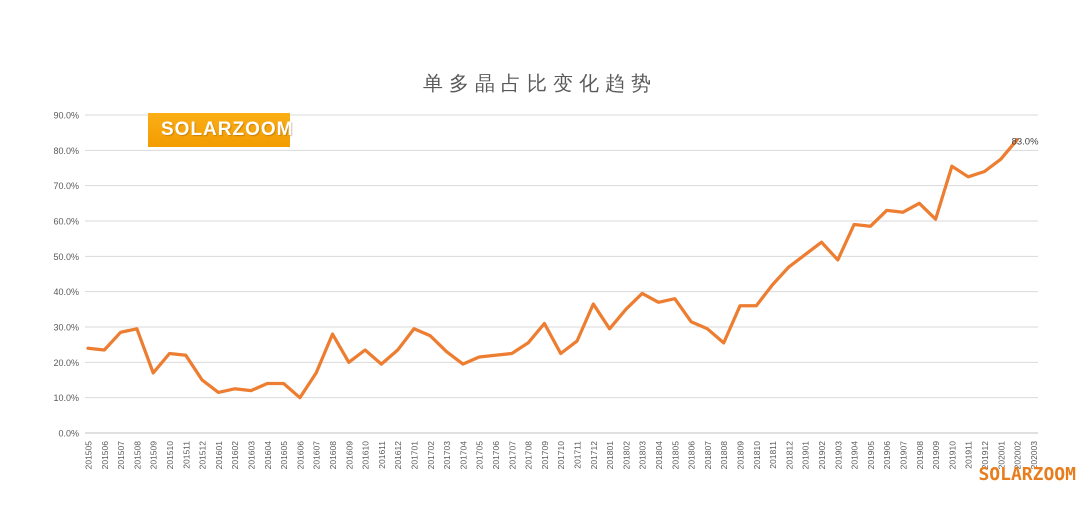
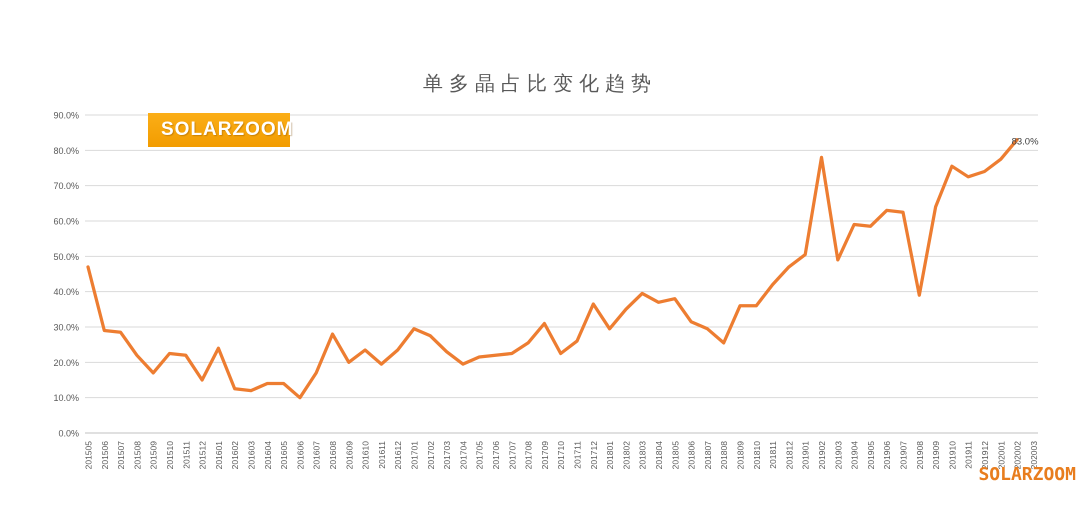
201505: 24% -> 47%
201506: 24% -> 29%
201508: 30% -> 22%
201601: 12% -> 24%
201902: 54% -> 78%
201908: 65% -> 39%
201909: 60% -> 64%
